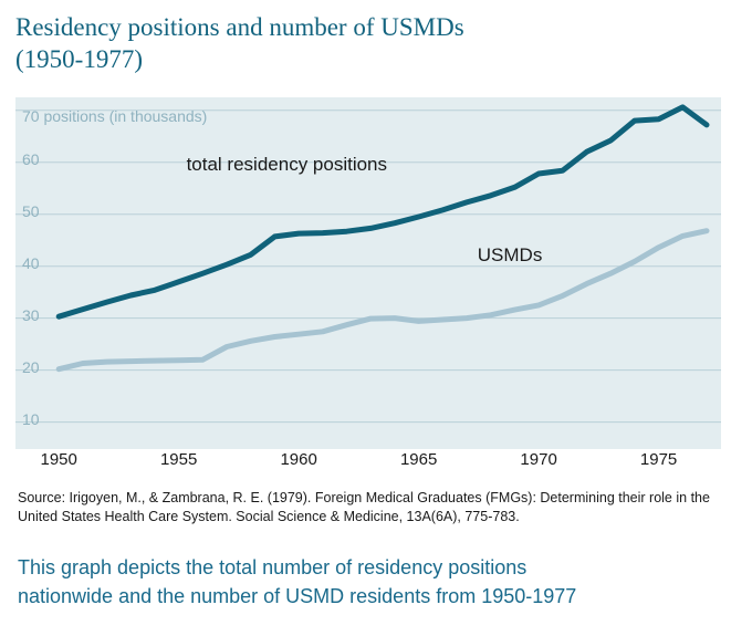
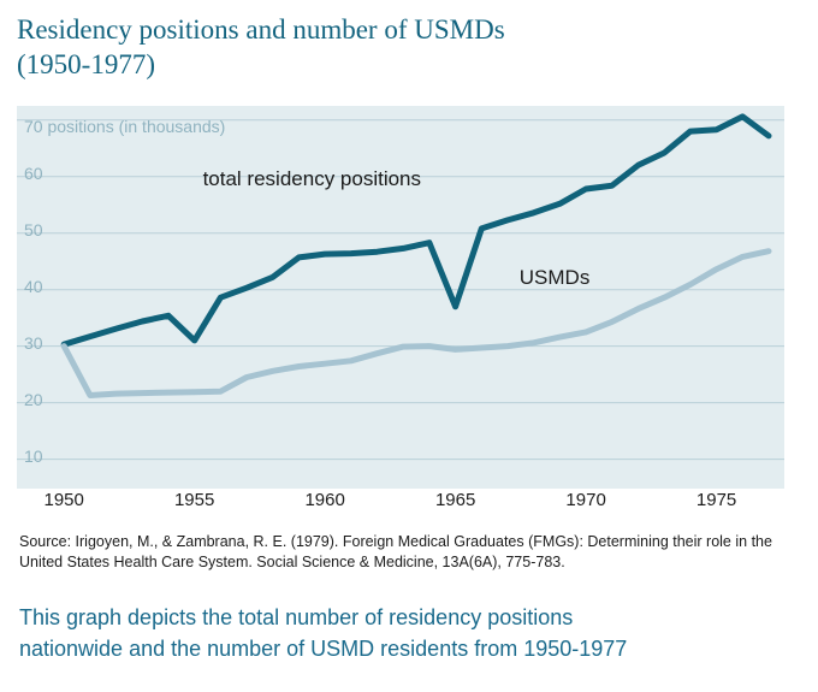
USMDs/1950: 20 -> 30
total residency positions/1955: 37 -> 31
total residency positions/1965: 50 -> 37
